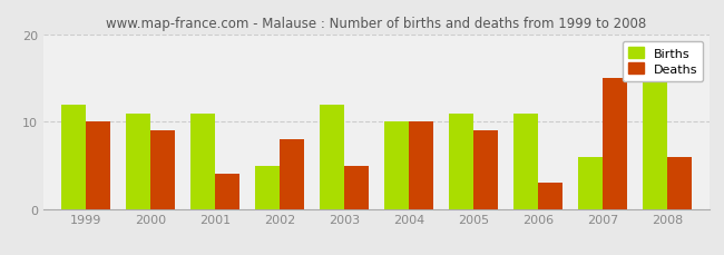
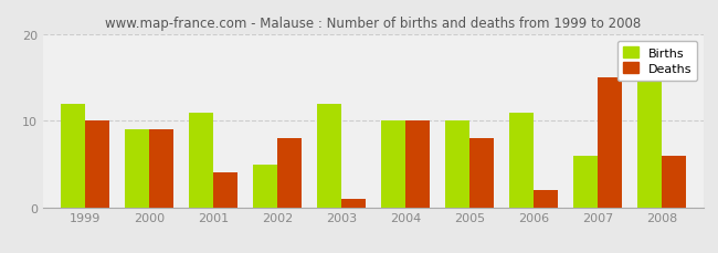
Births/2000: 11 -> 9
Deaths/2003: 5 -> 1
Births/2005: 11 -> 10
Deaths/2005: 9 -> 8
Deaths/2006: 3 -> 2
